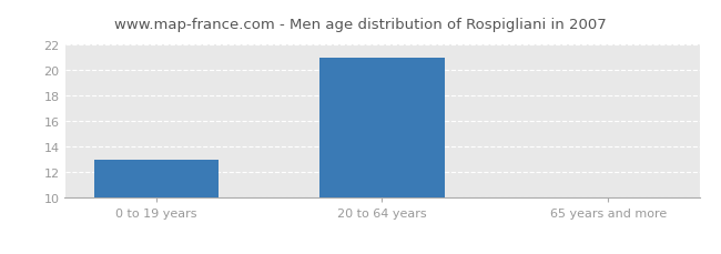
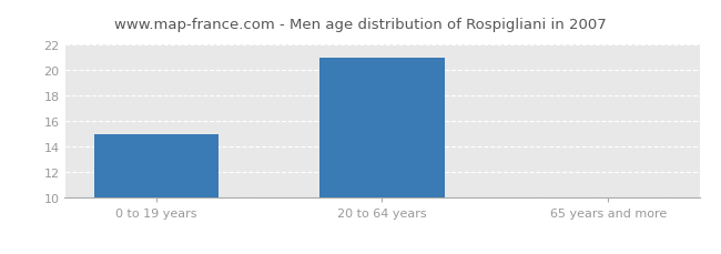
0 to 19 years: 13 -> 15
